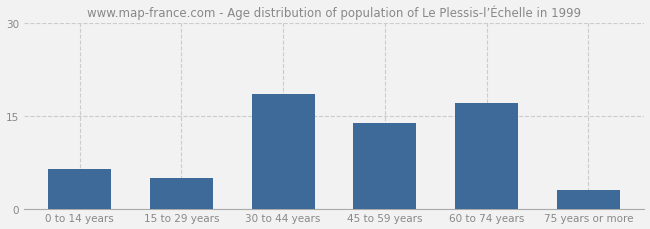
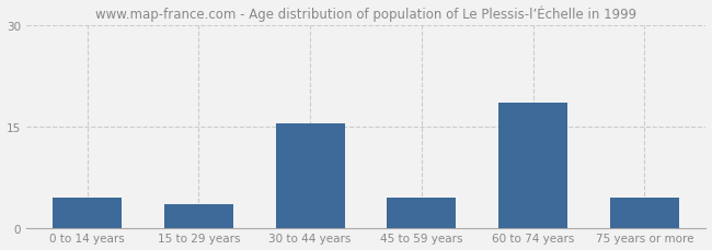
0 to 14 years: 6.4 -> 4.5
15 to 29 years: 5.0 -> 3.5
30 to 44 years: 18.6 -> 15.5
45 to 59 years: 13.8 -> 4.5
60 to 74 years: 17.0 -> 18.5
75 years or more: 3.0 -> 4.5
